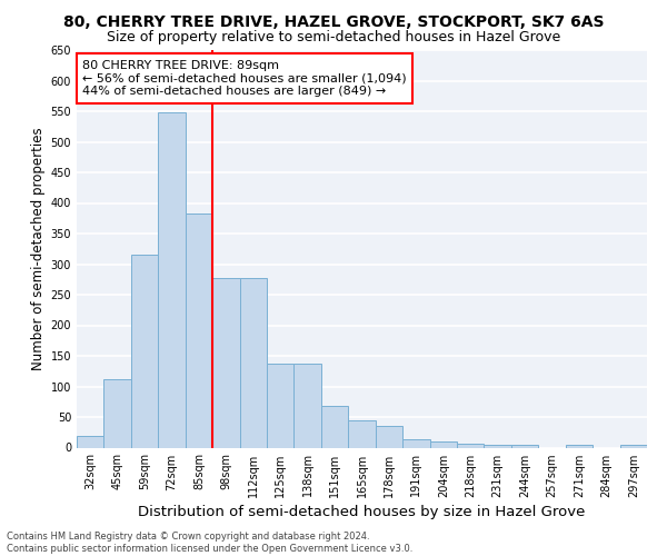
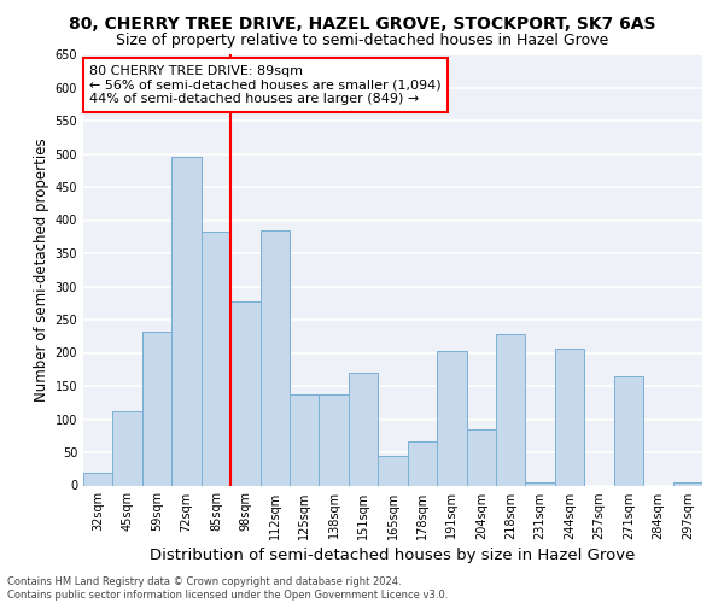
59sqm: 315 -> 232
72sqm: 548 -> 496
112sqm: 278 -> 384
151sqm: 68 -> 170
178sqm: 35 -> 66
191sqm: 13 -> 202
204sqm: 10 -> 84
218sqm: 7 -> 228
244sqm: 5 -> 206
271sqm: 5 -> 164
